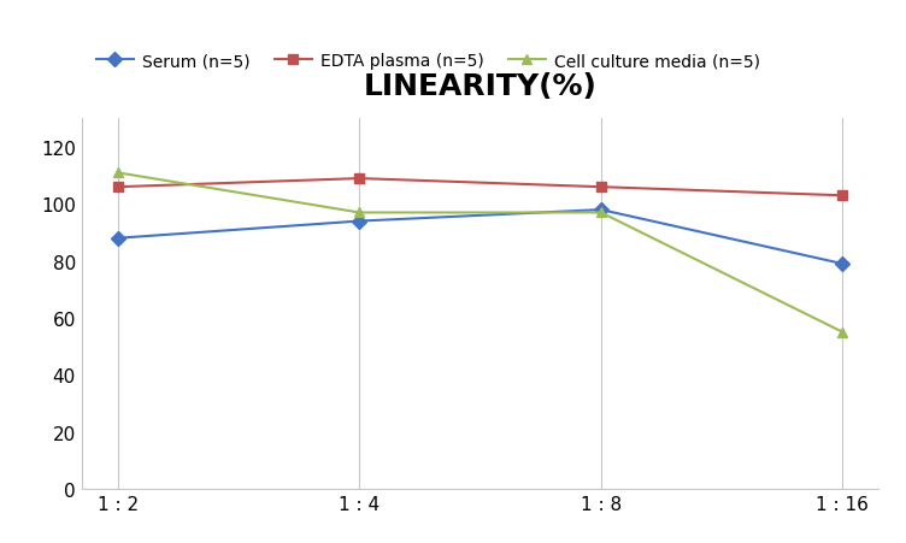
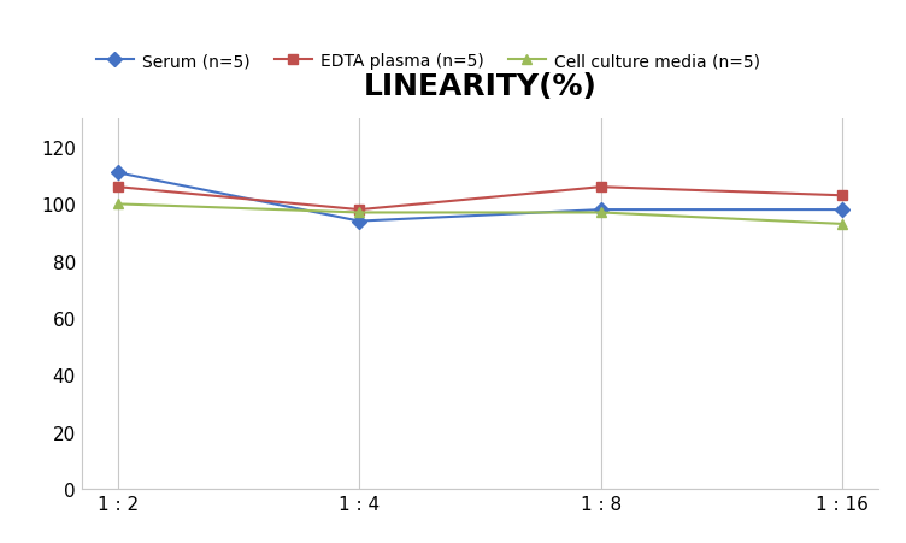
Serum (n=5)/1 : 2: 88 -> 111
Cell culture media (n=5)/1 : 2: 111 -> 100
EDTA plasma (n=5)/1 : 4: 109 -> 98
Serum (n=5)/1 : 16: 79 -> 98
Cell culture media (n=5)/1 : 16: 55 -> 93
